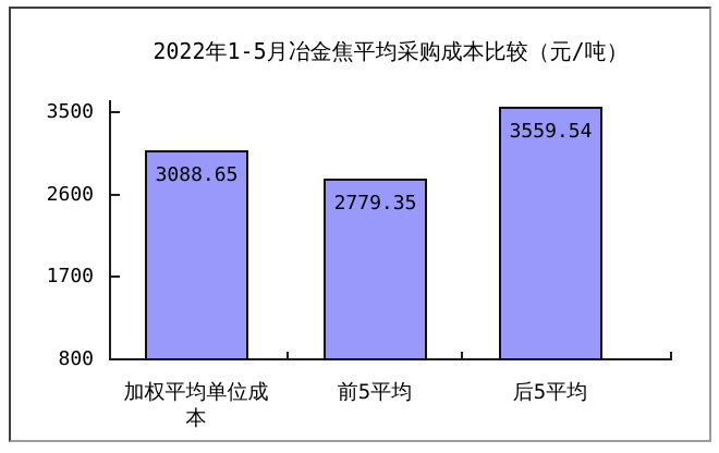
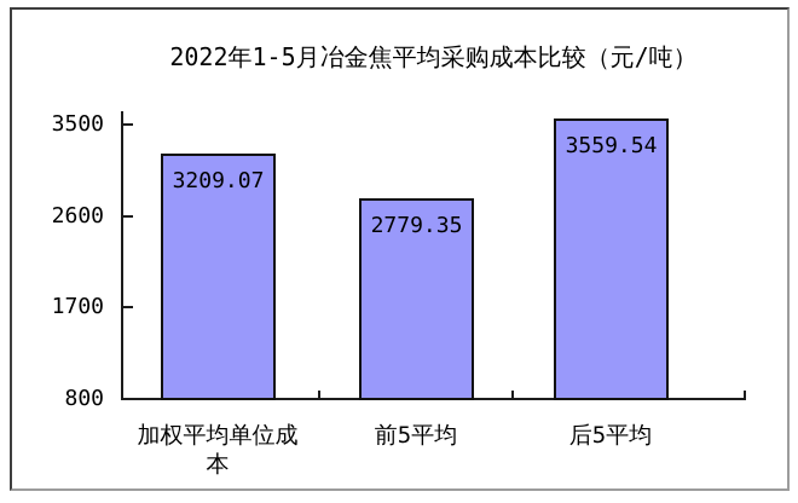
加权平均单位成本: 3088.65 -> 3209.07
